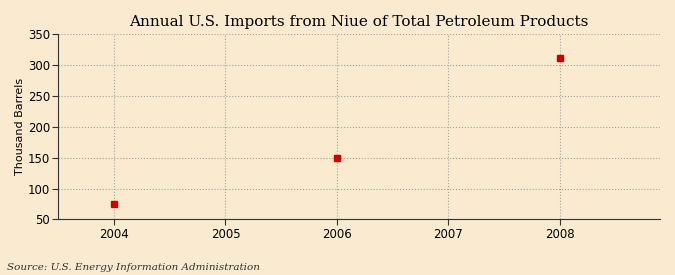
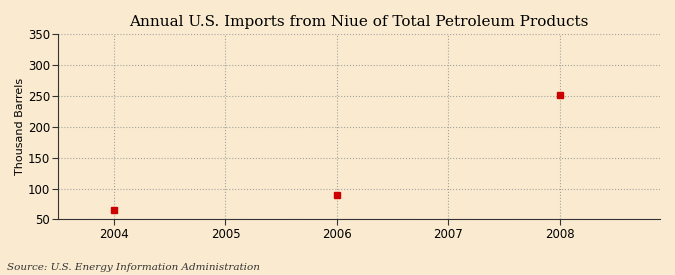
2004: 75 -> 66
2006: 150 -> 90
2008: 311 -> 252
